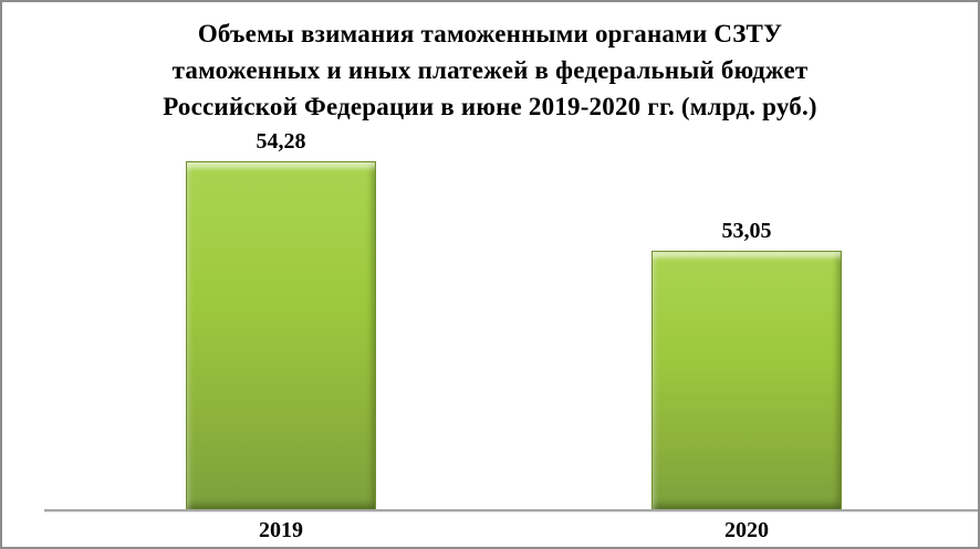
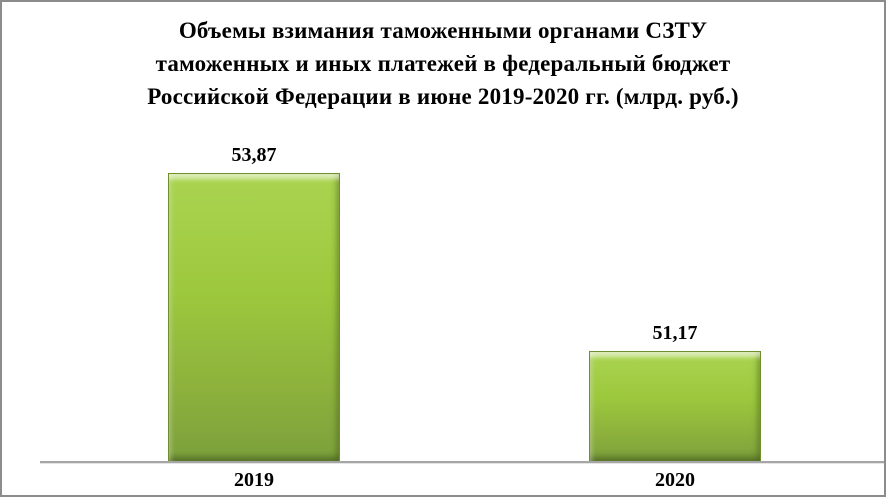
2019: 54,28 -> 53,87
2020: 53,05 -> 51,17
